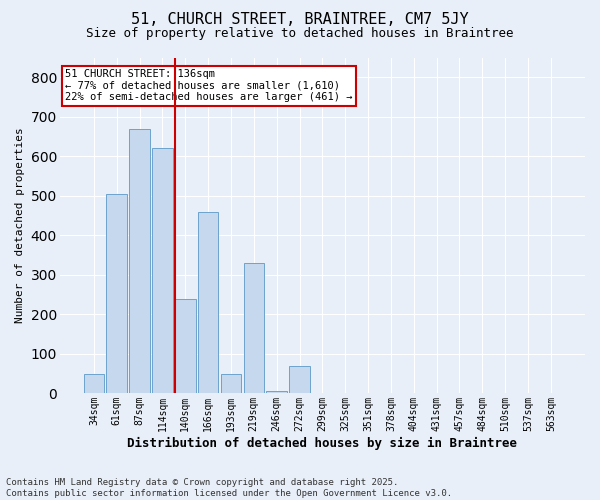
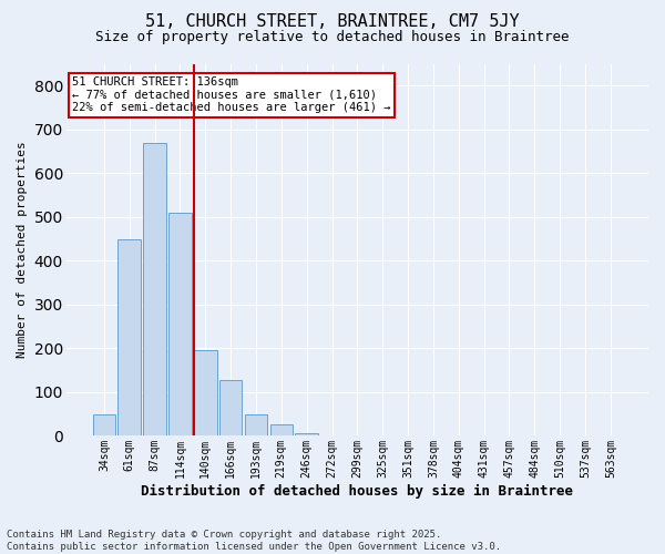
61sqm: 505 -> 450
114sqm: 620 -> 510
140sqm: 240 -> 195
166sqm: 460 -> 128
219sqm: 330 -> 27
272sqm: 70 -> 2
